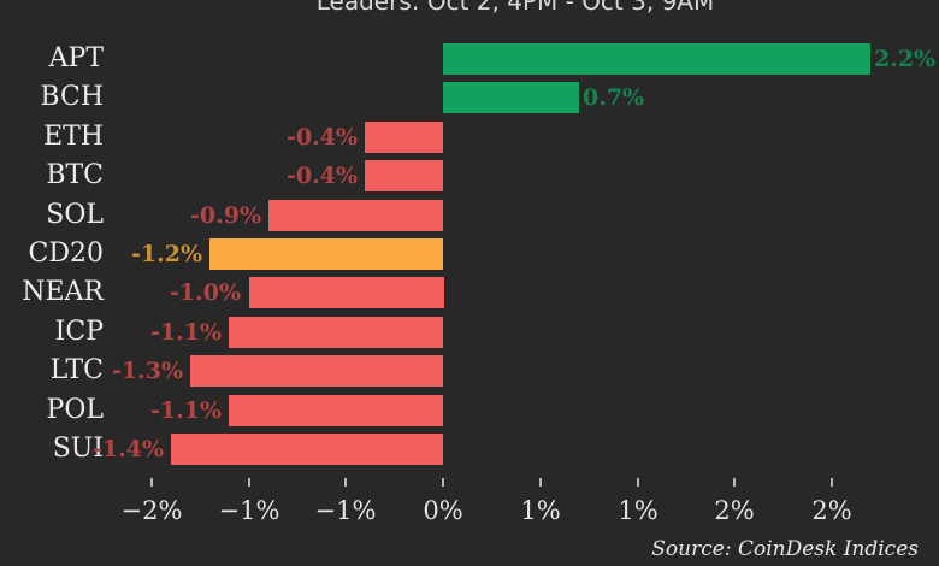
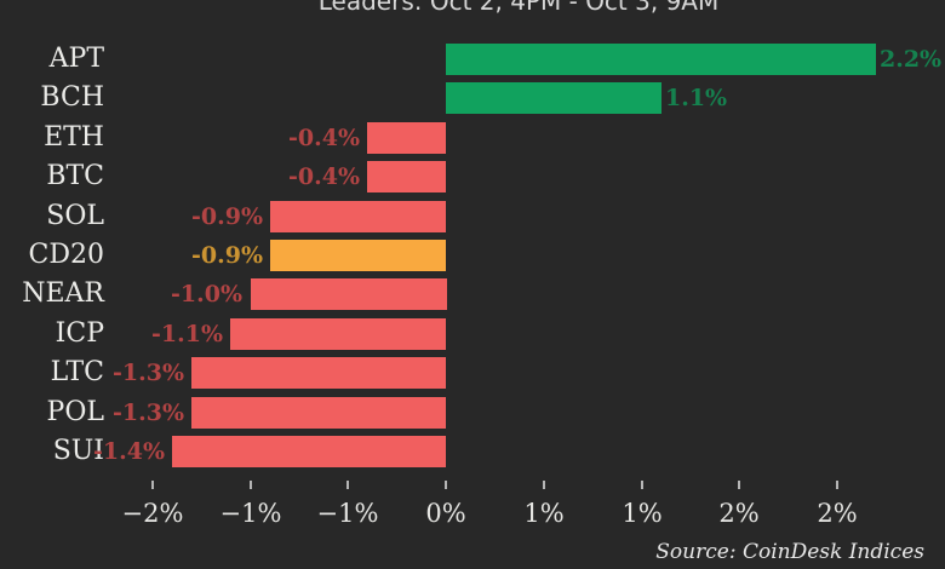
BCH: 0.7% -> 1.1%
CD20: -1.2% -> -0.9%
POL: -1.1% -> -1.3%
